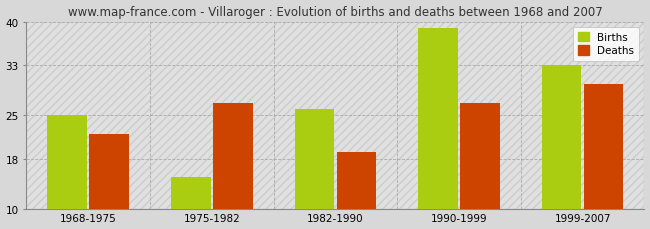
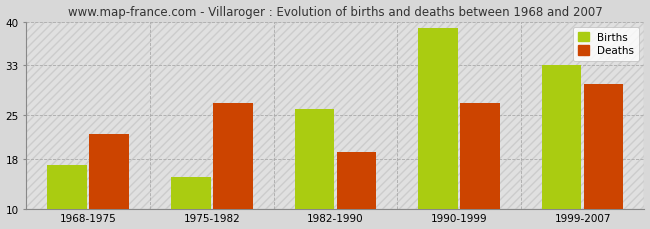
Births/1968-1975: 25 -> 17
